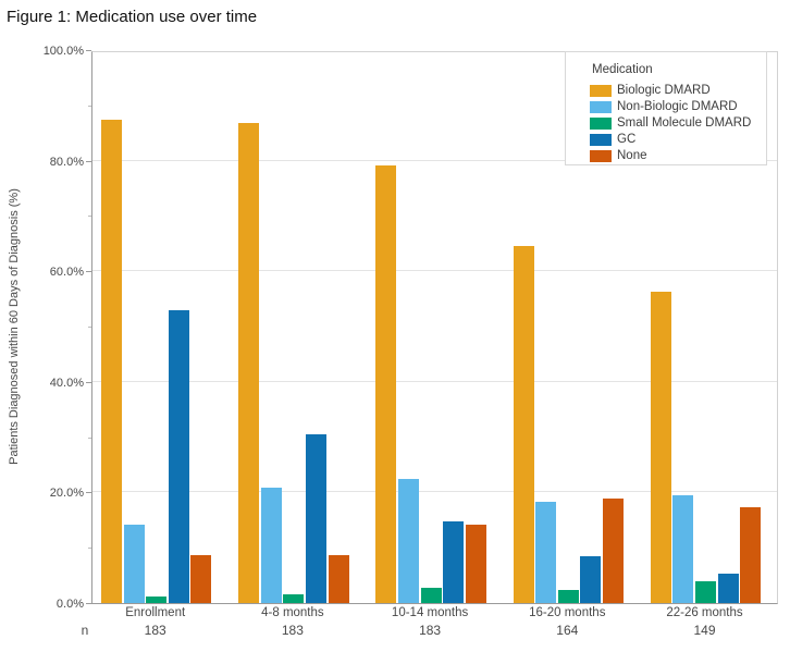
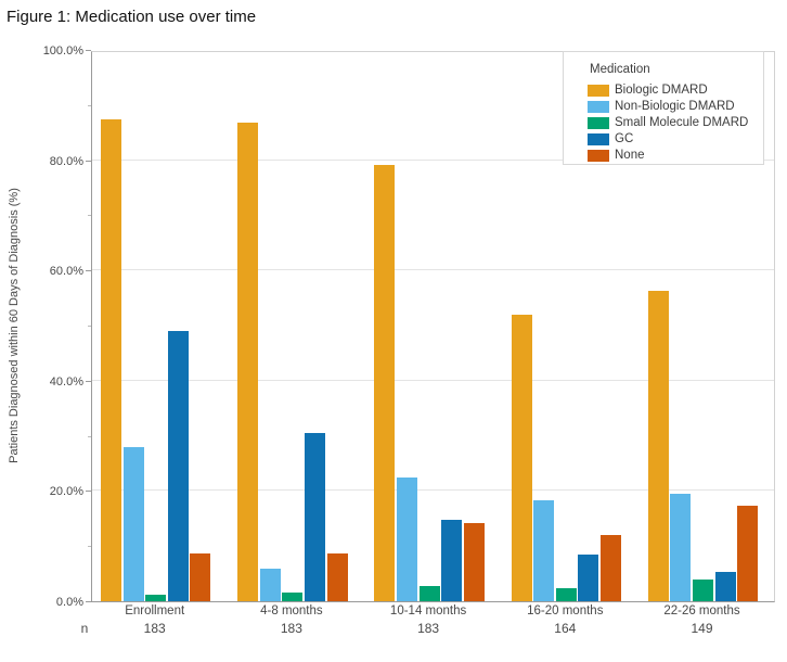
Non-Biologic DMARD/Enrollment: 14% -> 28%
GC/Enrollment: 53% -> 49%
Non-Biologic DMARD/4-8 months: 21% -> 6%
Biologic DMARD/16-20 months: 65% -> 52%
None/16-20 months: 19% -> 12%
